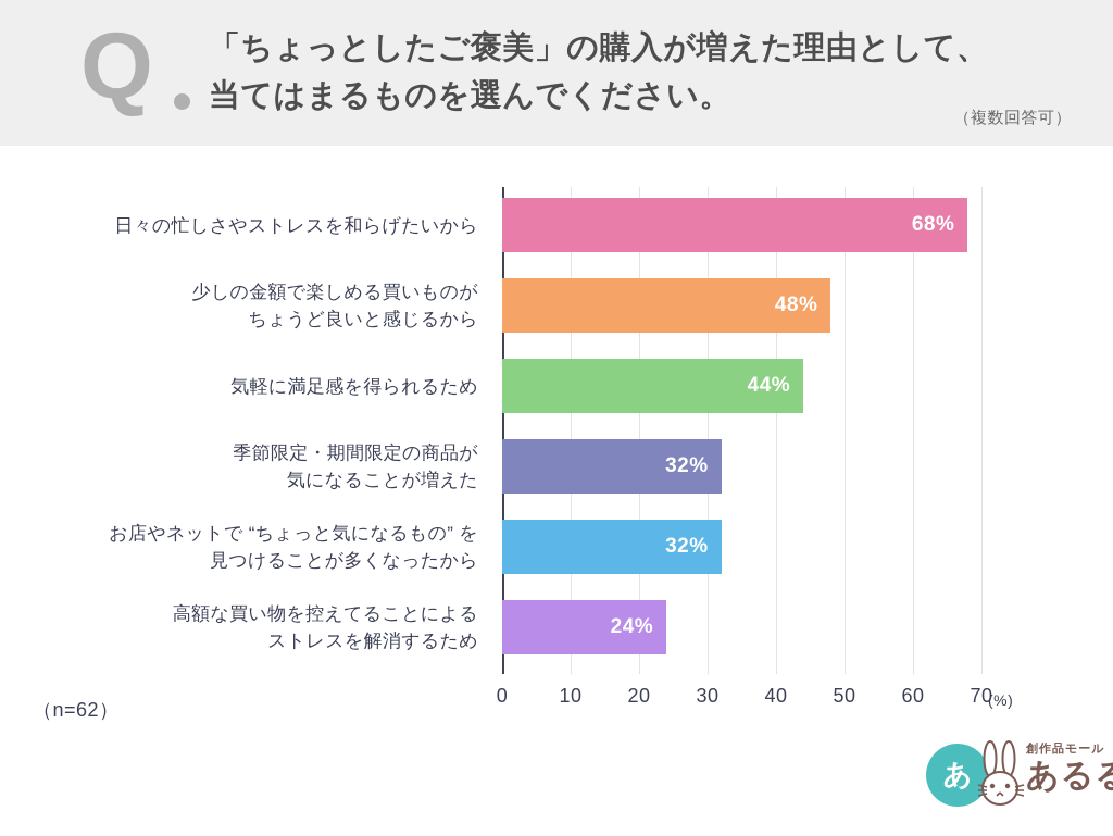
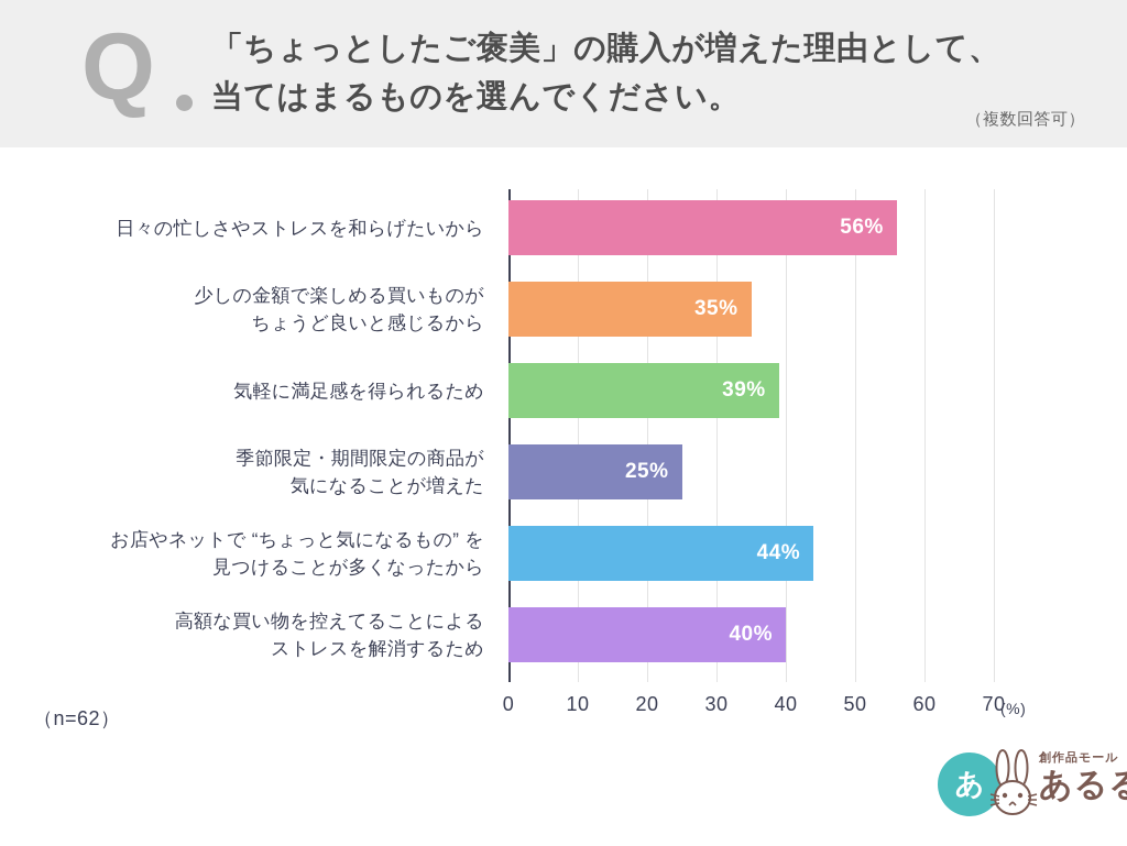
日々の忙しさやストレスを和らげたいから: 68% -> 56%
少しの金額で楽しめる買いものが ちょうど良いと感じるから: 48% -> 35%
気軽に満足感を得られるため: 44% -> 39%
季節限定・期間限定の商品が 気になることが増えた: 32% -> 25%
お店やネットで “ちょっと気になるもの” を 見つけることが多くなったから: 32% -> 44%
高額な買い物を控えてることによる ストレスを解消するため: 24% -> 40%
